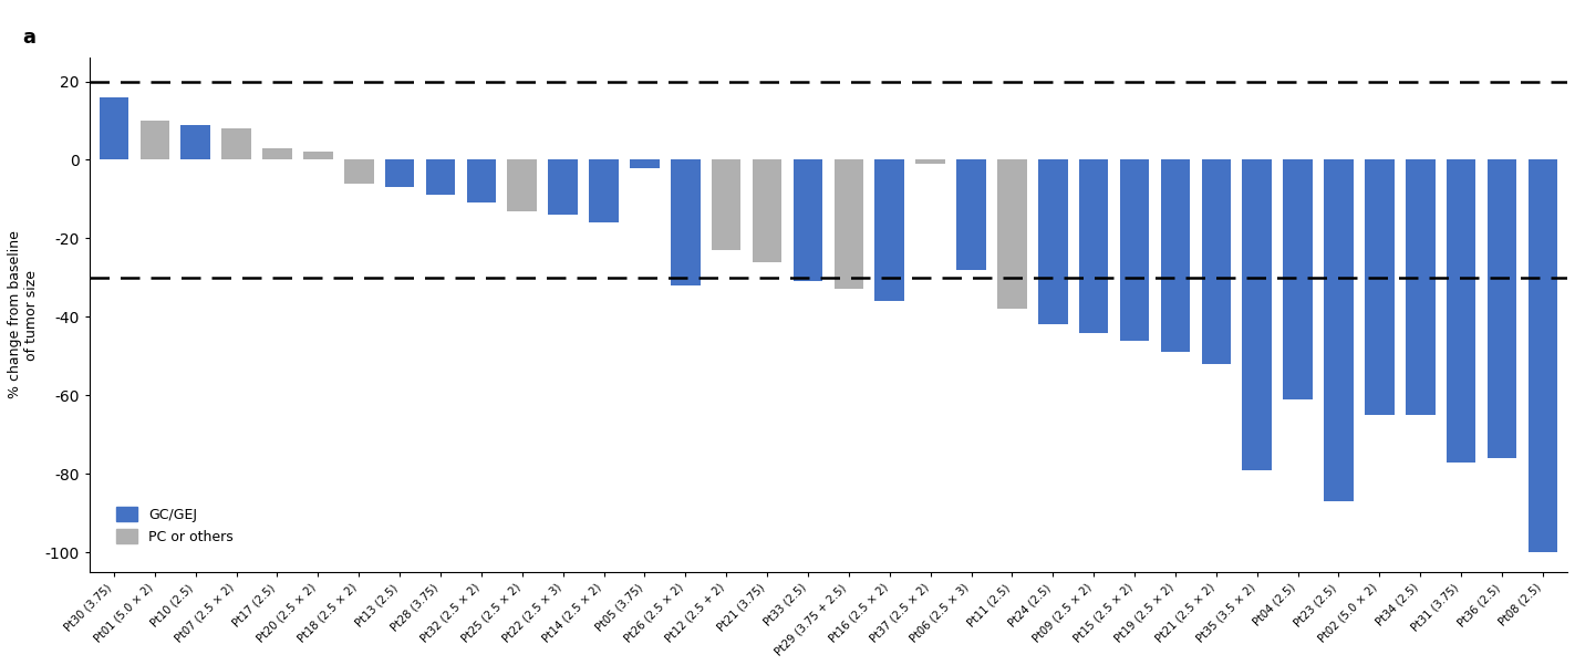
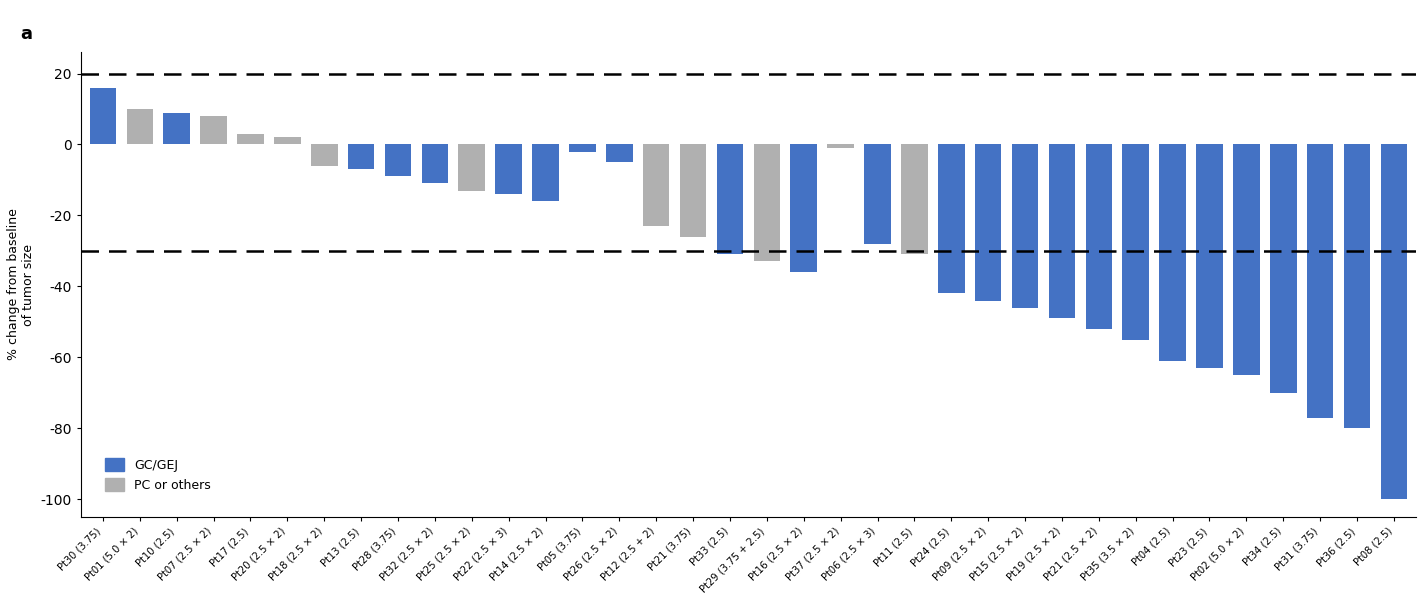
Pt26 (2.5 × 2): -32 -> -5
Pt11 (2.5): -38 -> -31
Pt35 (3.5 × 2): -79 -> -55
Pt23 (2.5): -87 -> -63
Pt34 (2.5): -65 -> -70
Pt36 (2.5): -76 -> -80
